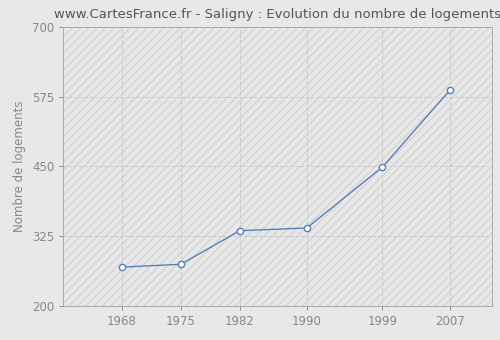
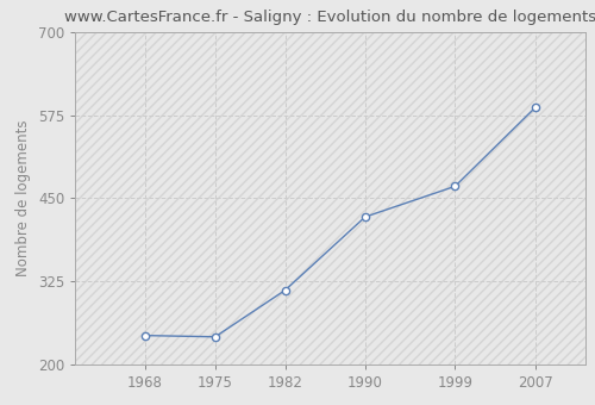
1968: 270 -> 244
1975: 275 -> 242
1982: 335 -> 312
1990: 340 -> 422
1999: 449 -> 468
